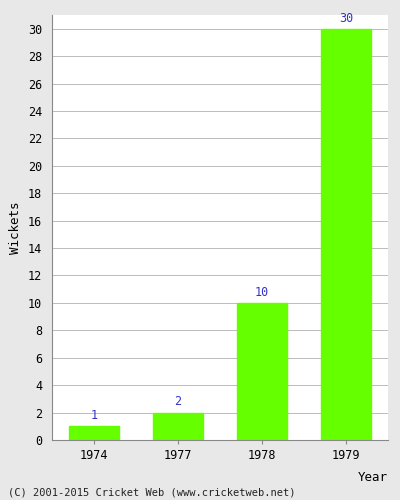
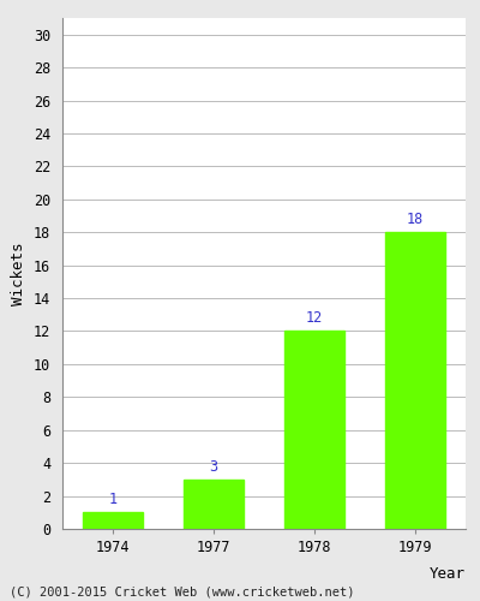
1977: 2 -> 3
1978: 10 -> 12
1979: 30 -> 18
